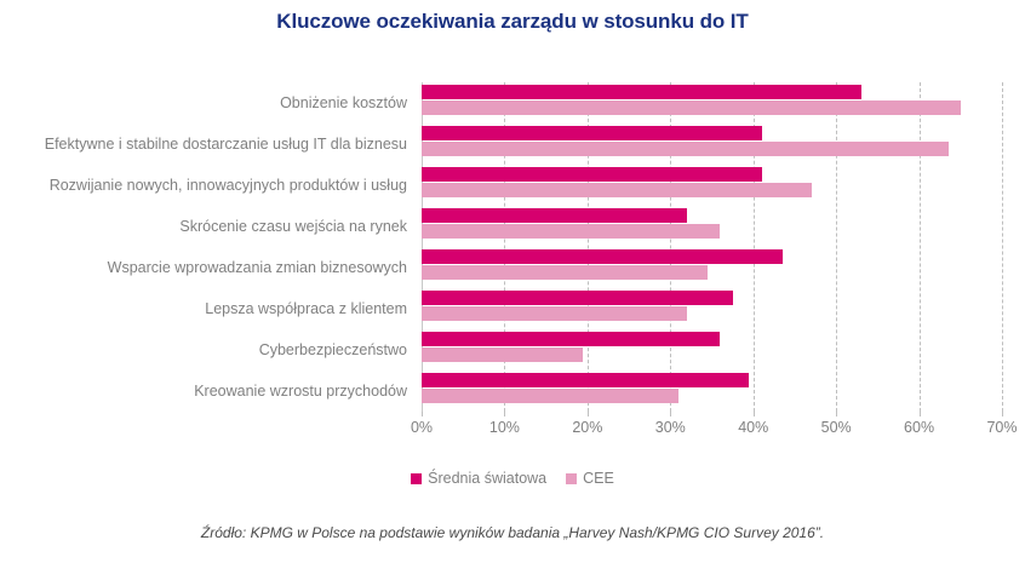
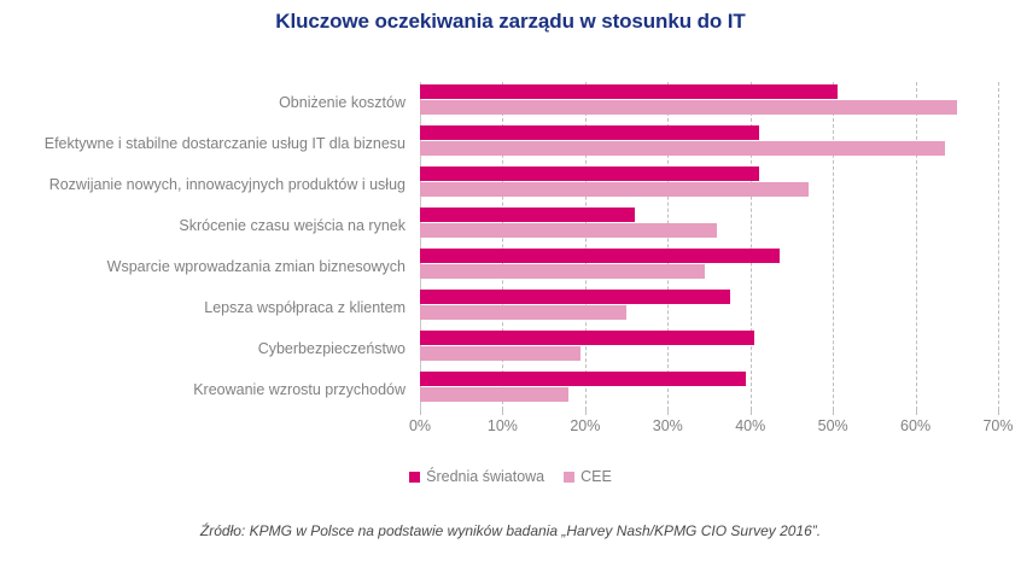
Średnia światowa/Obniżenie kosztów: 53% -> 50%
Średnia światowa/Skrócenie czasu wejścia na rynek: 32% -> 26%
CEE/Lepsza współpraca z klientem: 32% -> 25%
Średnia światowa/Cyberbezpieczeństwo: 36% -> 40%
CEE/Kreowanie wzrostu przychodów: 31% -> 18%
